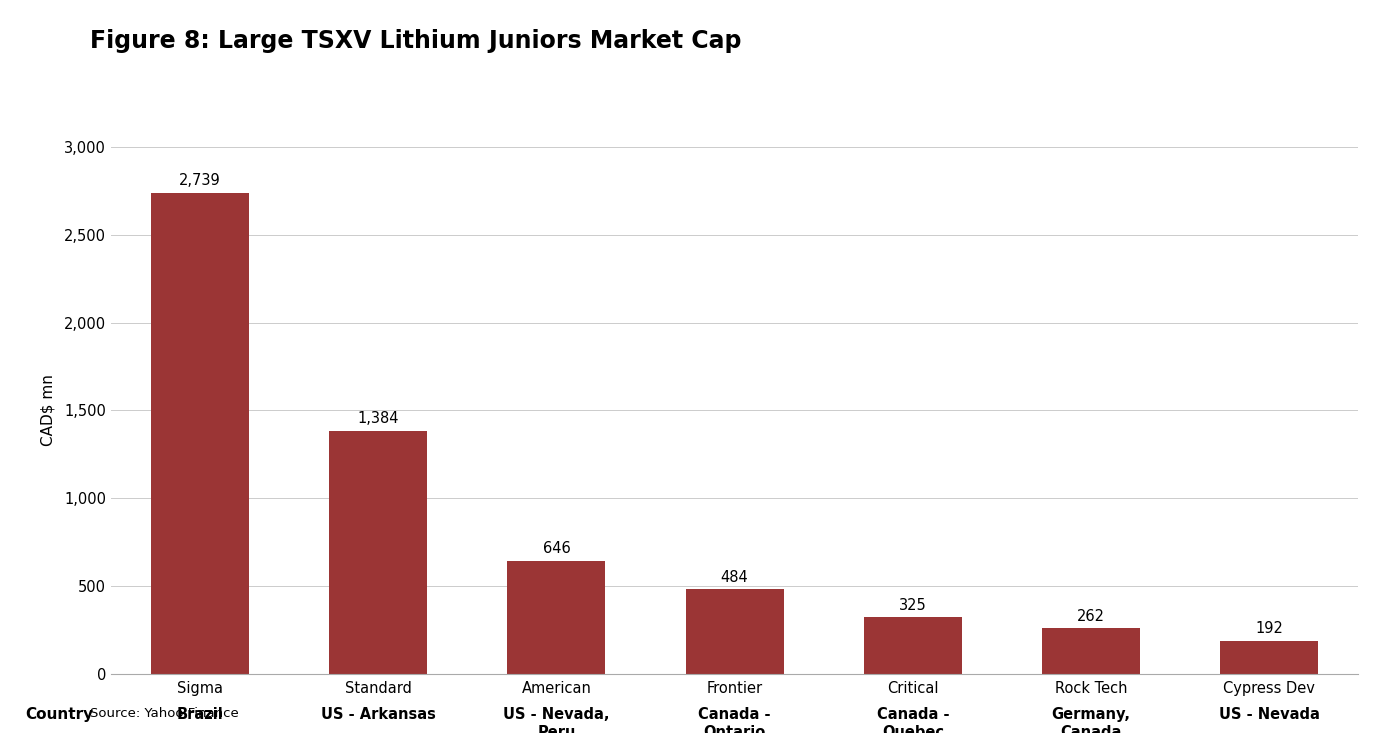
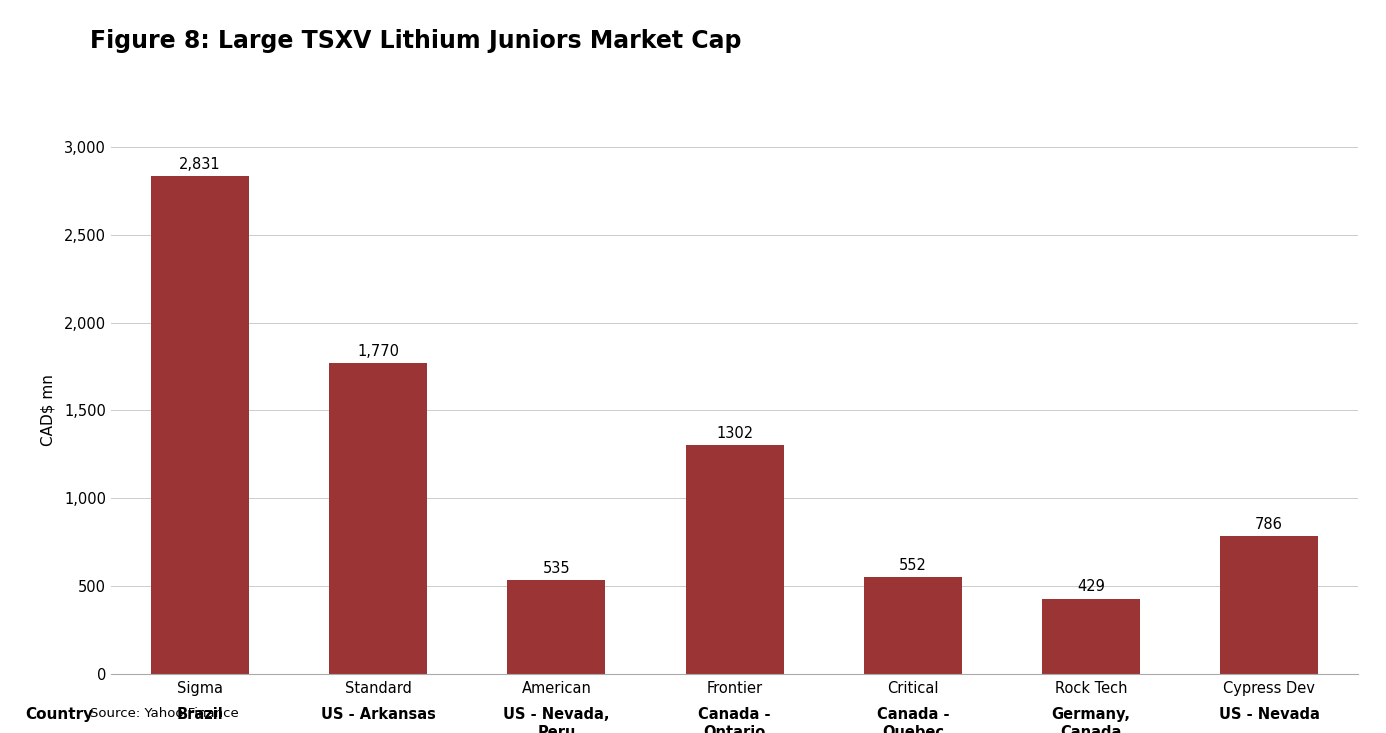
Sigma: 2,739 -> 2,831
Standard: 1,384 -> 1,770
American: 646 -> 535
Frontier: 484 -> 1302
Critical: 325 -> 552
Rock Tech: 262 -> 429
Cypress Dev: 192 -> 786
